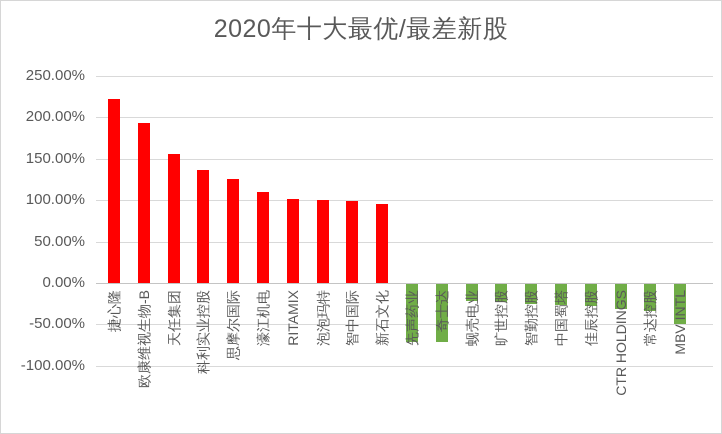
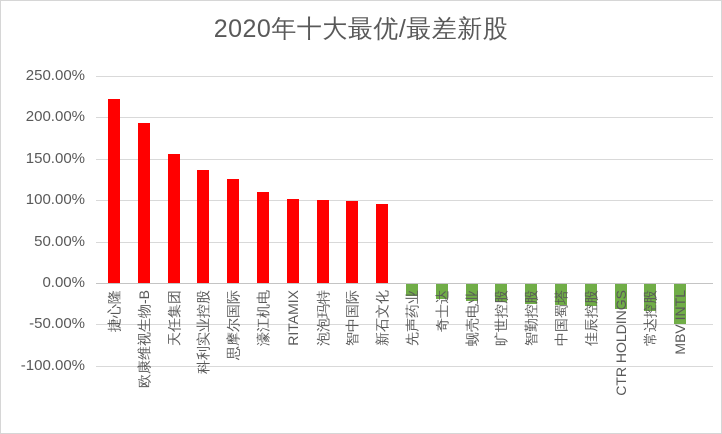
先声药业: -70% -> -20%
奇士达: -70% -> -20%
